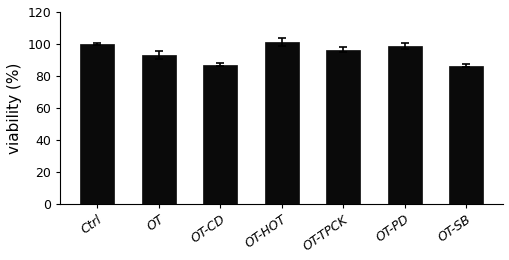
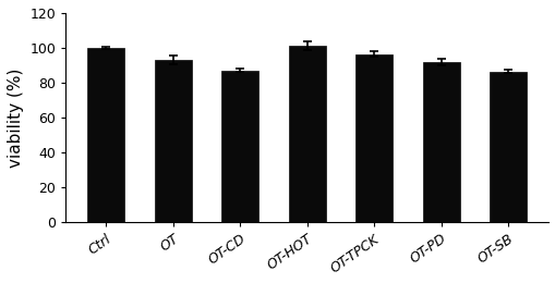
OT-PD: 98 -> 92
